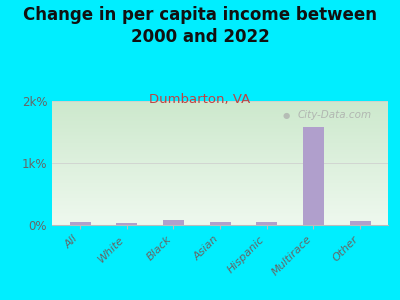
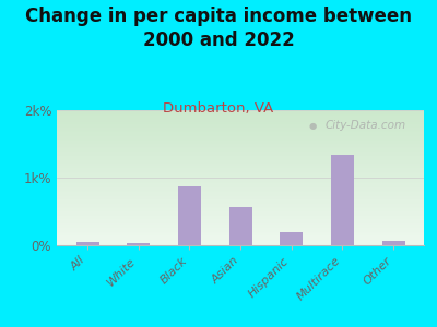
Black: 0.08k% -> 0.86k%
Asian: 0.05k% -> 0.56k%
Hispanic: 0.05k% -> 0.20k%
Multirace: 1.58k% -> 1.34k%
